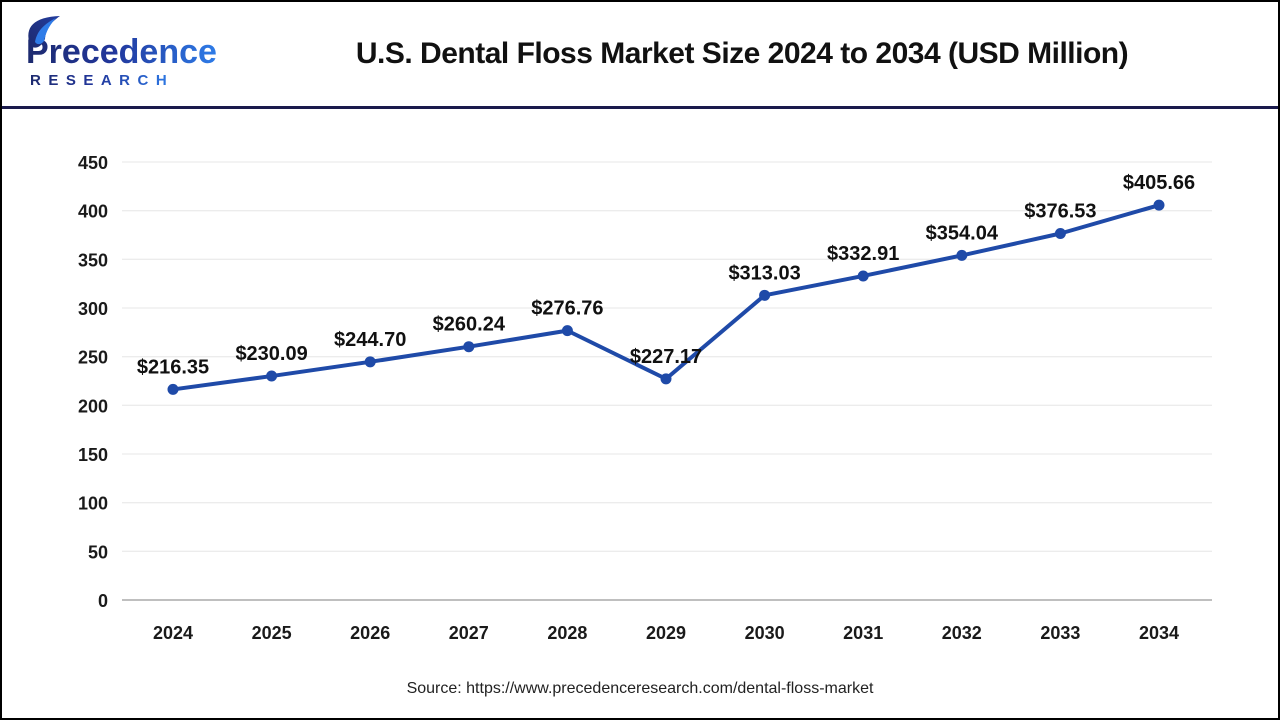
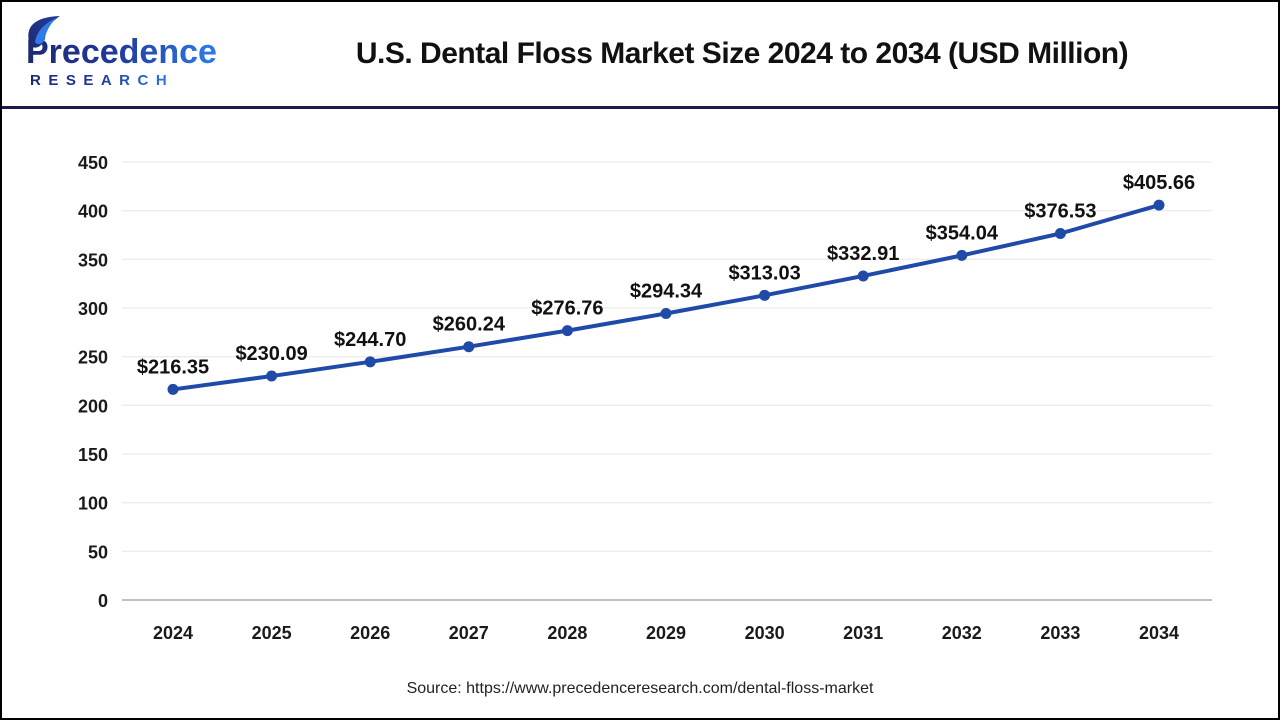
2029: $227.17 -> $294.34
